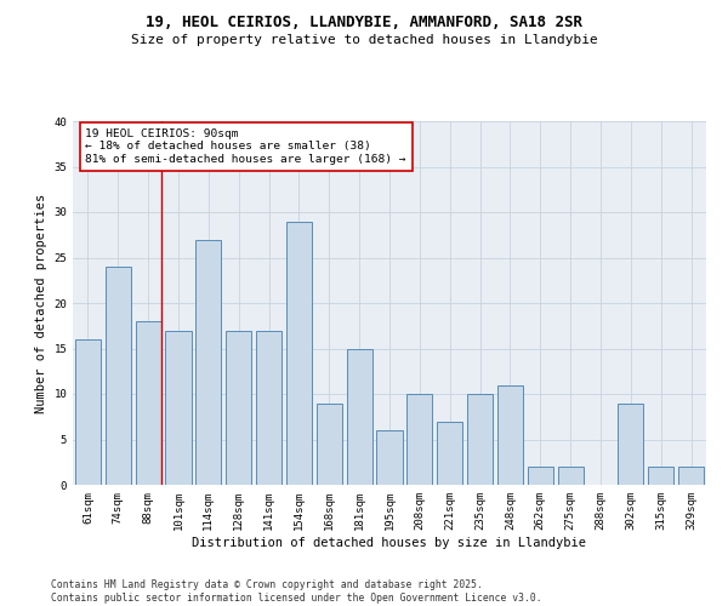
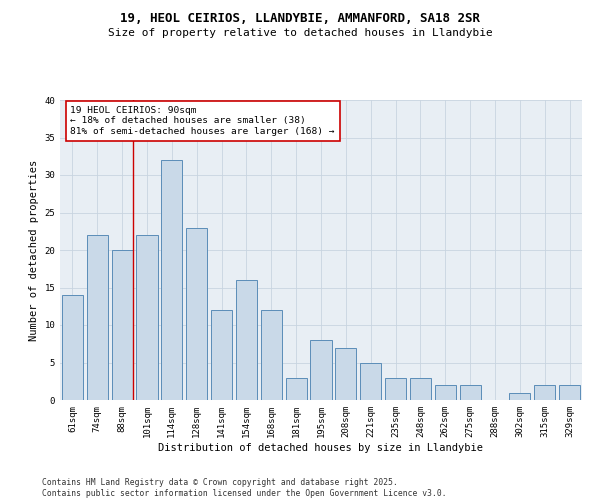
61sqm: 16 -> 14
74sqm: 24 -> 22
88sqm: 18 -> 20
101sqm: 17 -> 22
114sqm: 27 -> 32
128sqm: 17 -> 23
141sqm: 17 -> 12
154sqm: 29 -> 16
168sqm: 9 -> 12
181sqm: 15 -> 3
195sqm: 6 -> 8
208sqm: 10 -> 7
221sqm: 7 -> 5
235sqm: 10 -> 3
248sqm: 11 -> 3
302sqm: 9 -> 1
